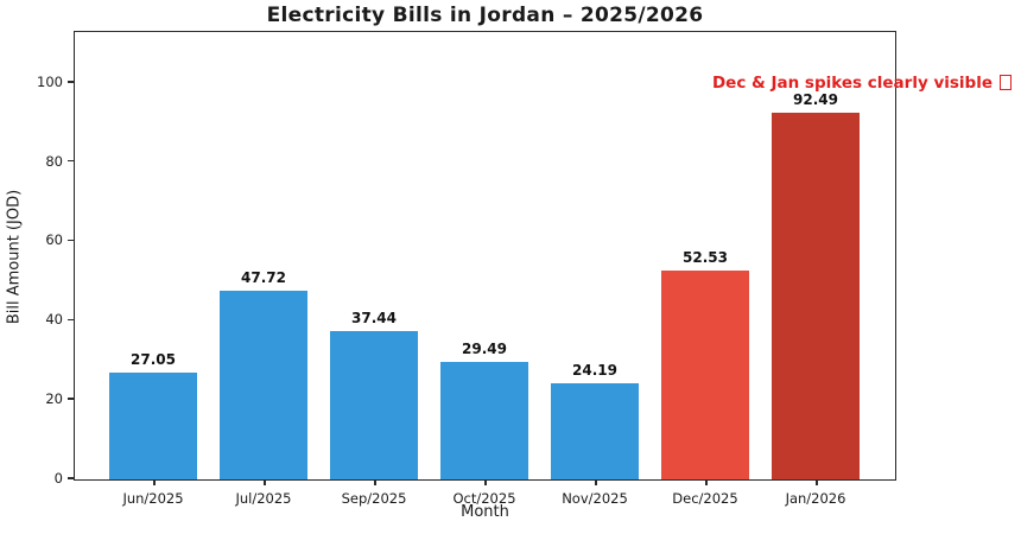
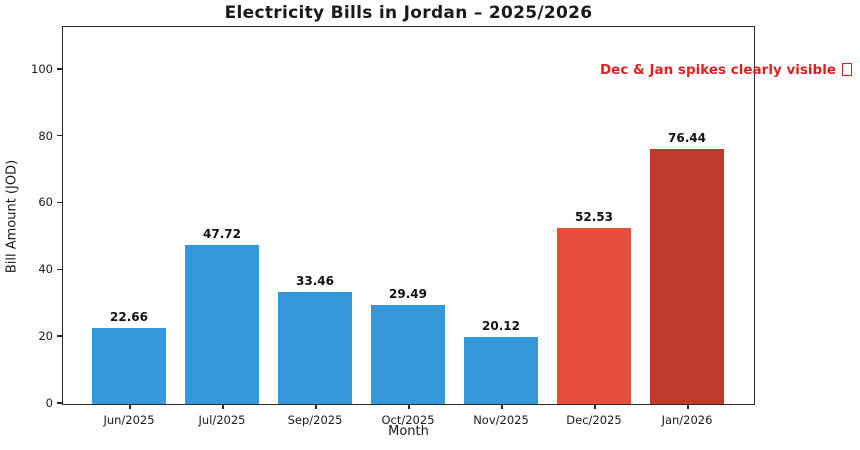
Jun/2025: 27.05 -> 22.66
Sep/2025: 37.44 -> 33.46
Nov/2025: 24.19 -> 20.12
Jan/2026: 92.49 -> 76.44
